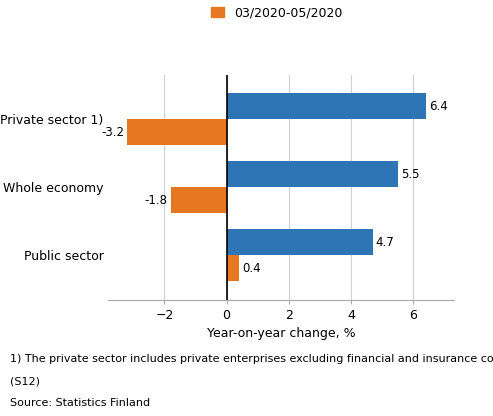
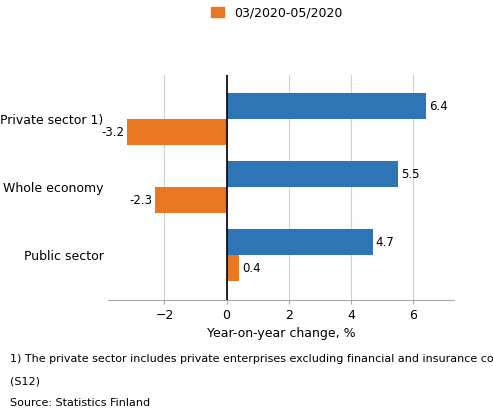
03/2020-05/2020/Whole economy: -1.8 -> -2.3
